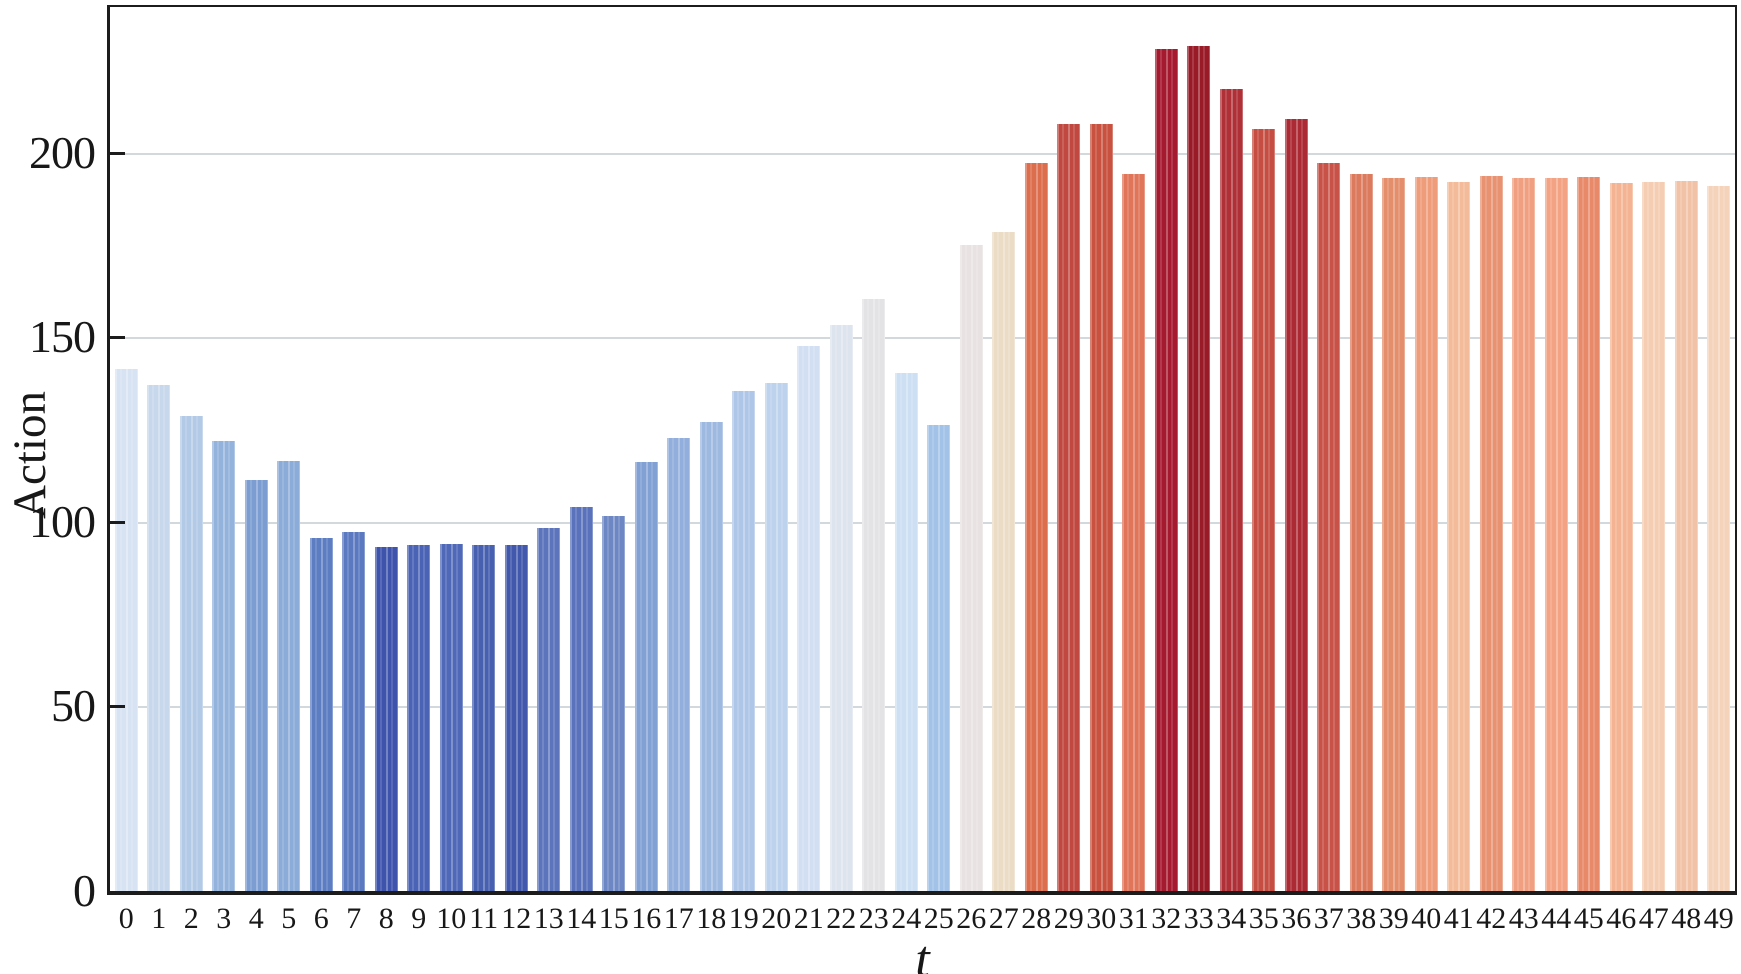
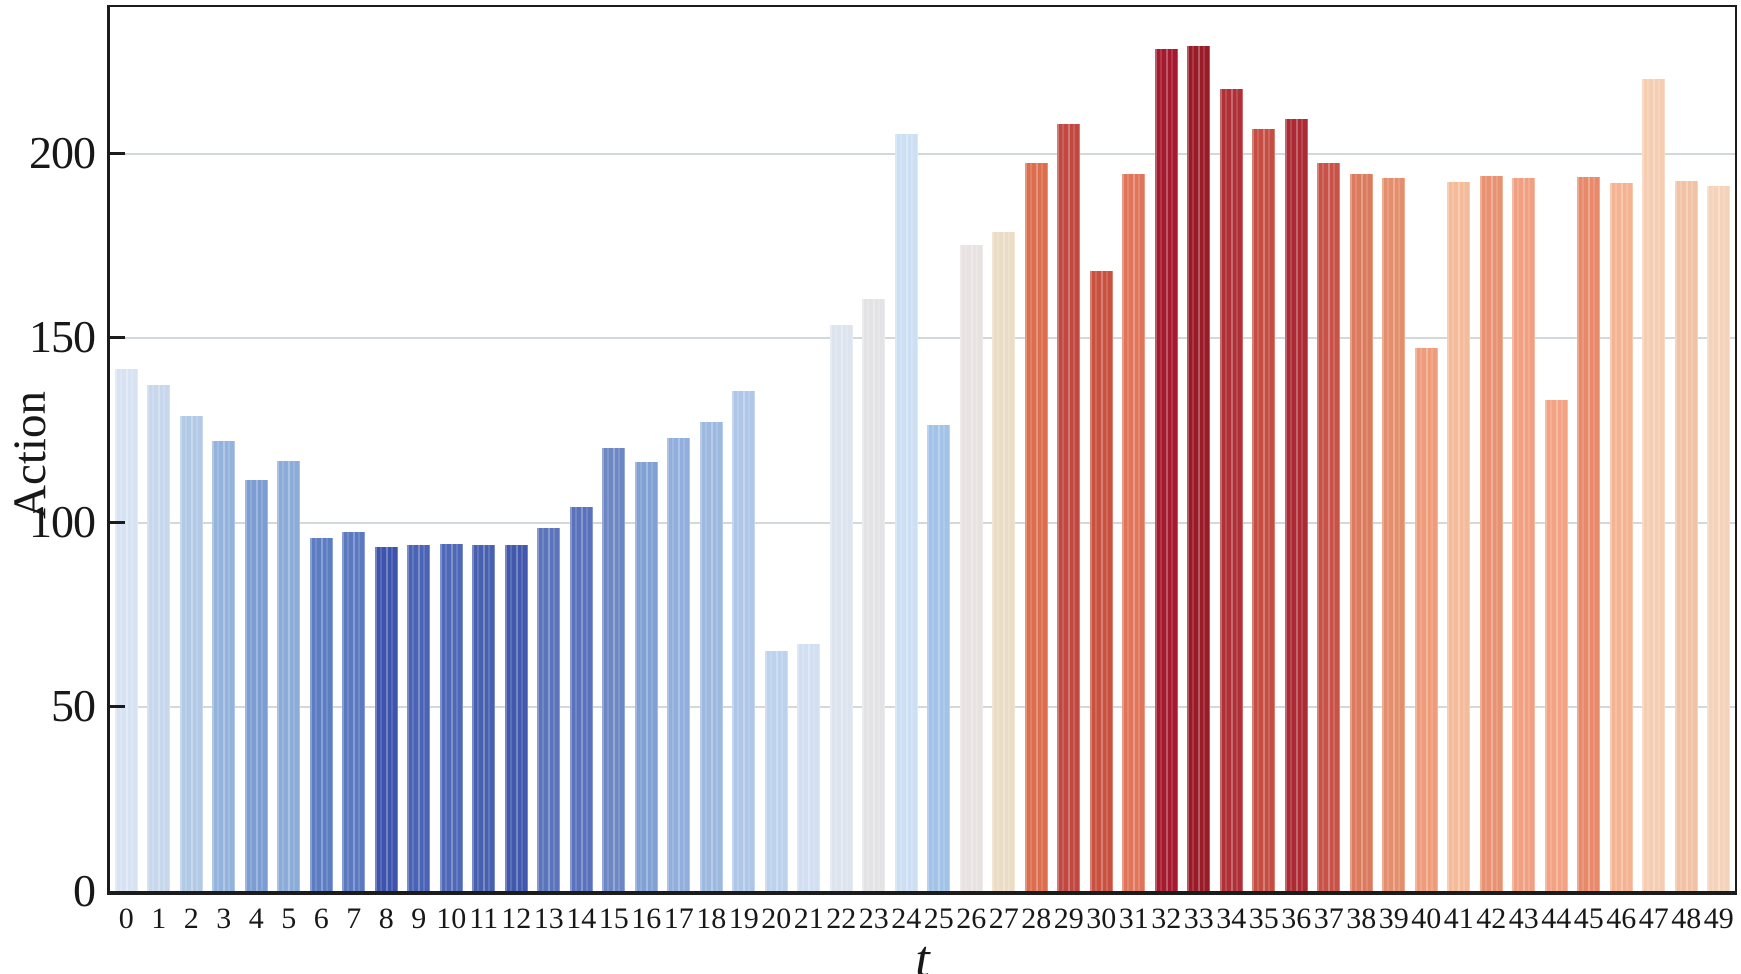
15: 102 -> 120
20: 138 -> 65
21: 148 -> 67
24: 140 -> 205
30: 208 -> 168
40: 194 -> 147
44: 193 -> 133
47: 192 -> 220
